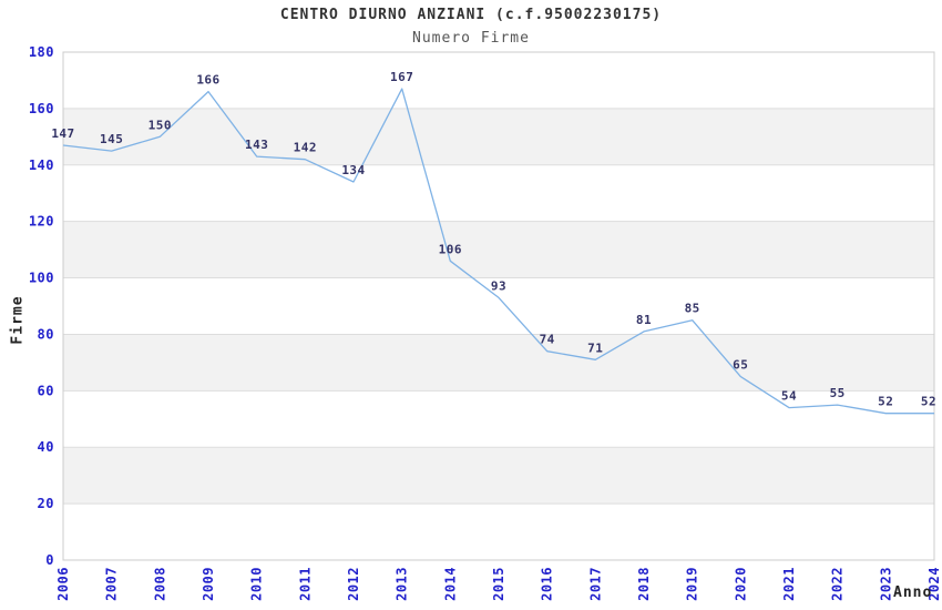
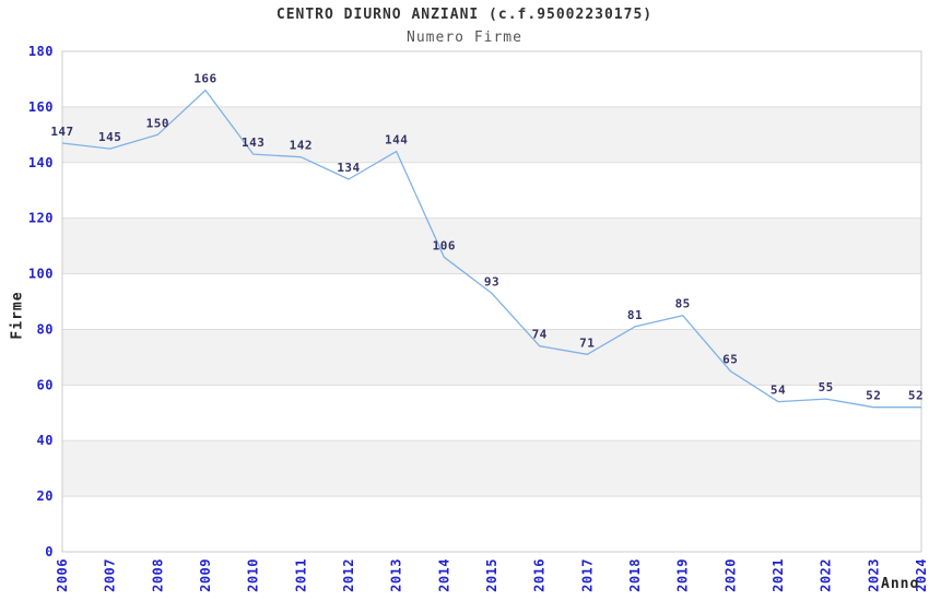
2013: 167 -> 144
